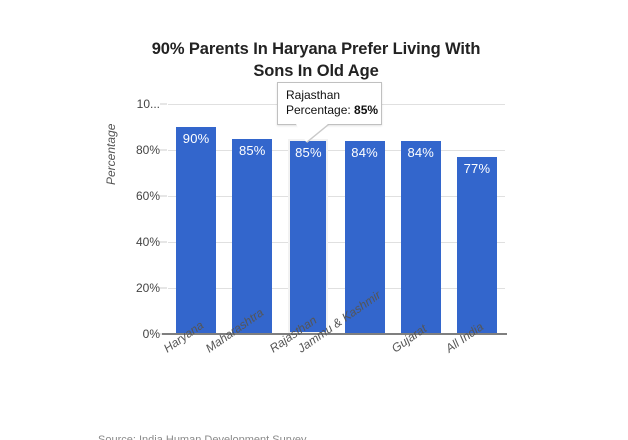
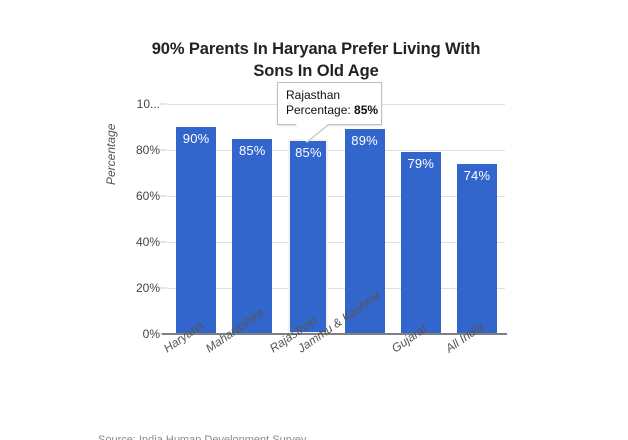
Jammu & Kashmir: 84% -> 89%
Gujarat: 84% -> 79%
All India: 77% -> 74%
